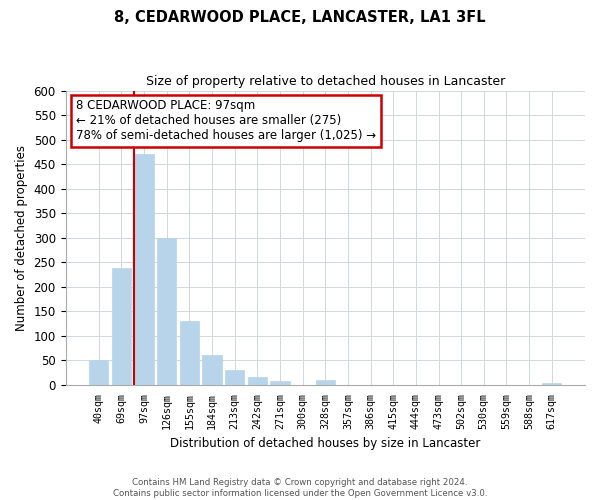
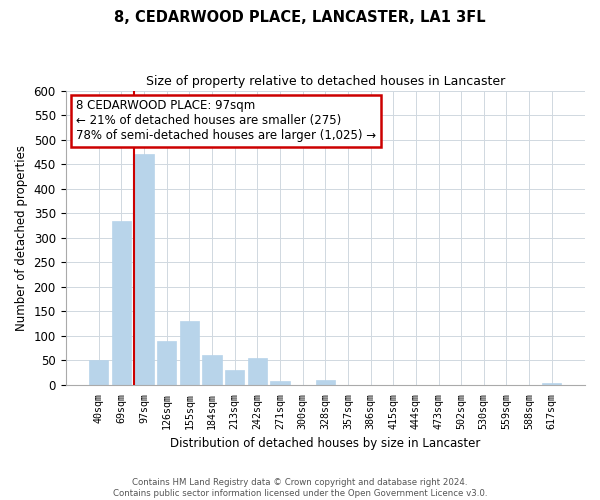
69sqm: 238 -> 335
126sqm: 300 -> 90
242sqm: 16 -> 55
